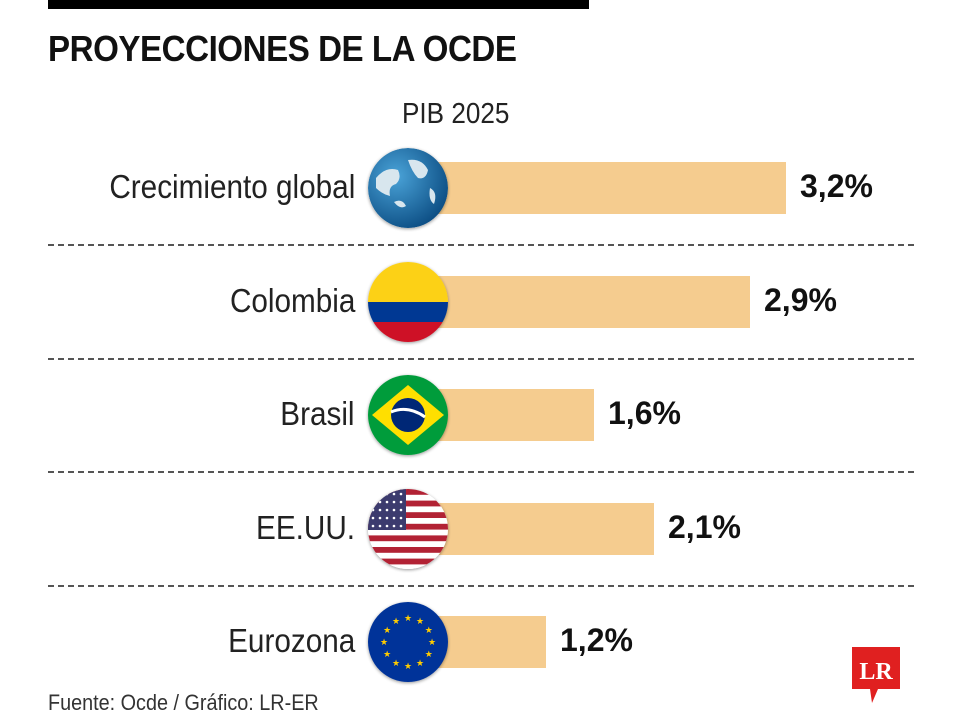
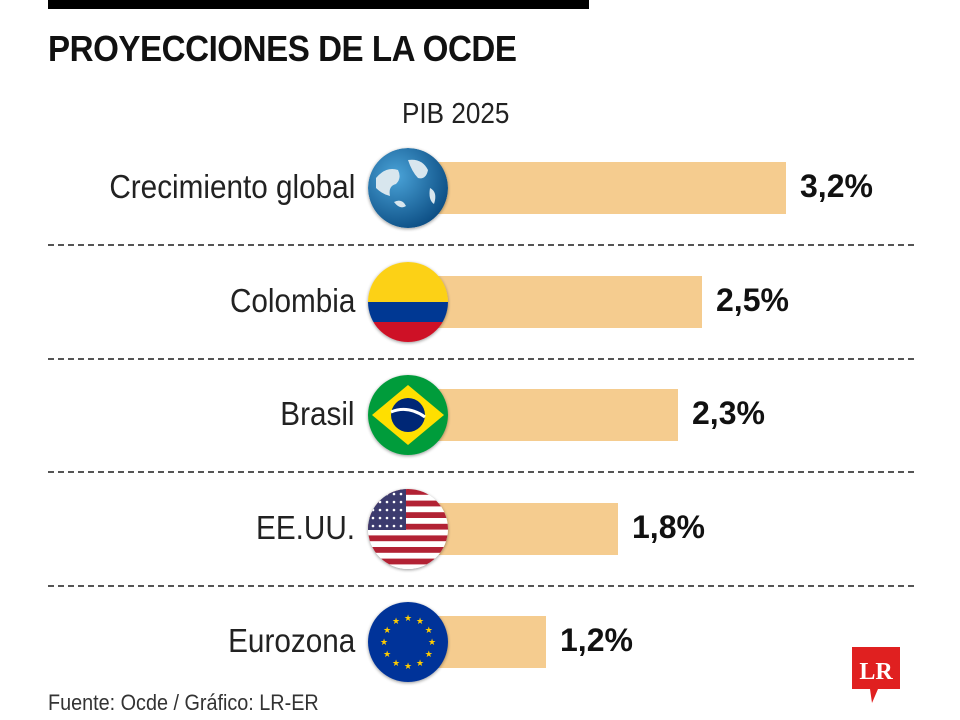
Colombia: 2,9% -> 2,5%
Brasil: 1,6% -> 2,3%
EE.UU.: 2,1% -> 1,8%
